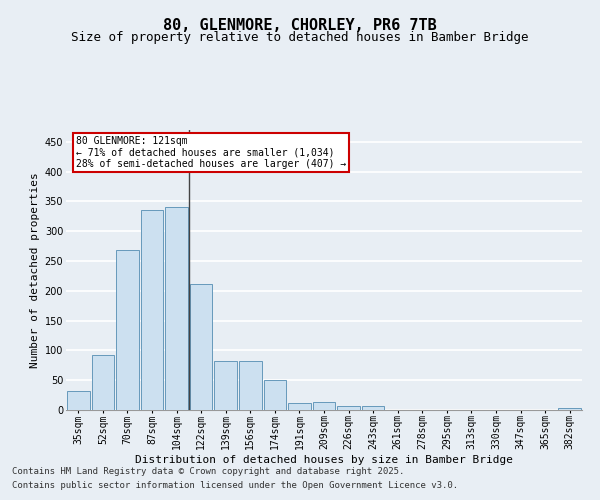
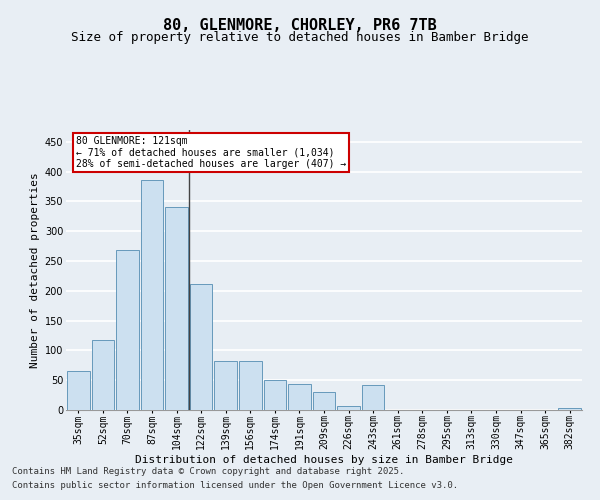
35sqm: 32 -> 66
52sqm: 92 -> 118
87sqm: 335 -> 386
191sqm: 12 -> 44
209sqm: 14 -> 30
243sqm: 7 -> 42
